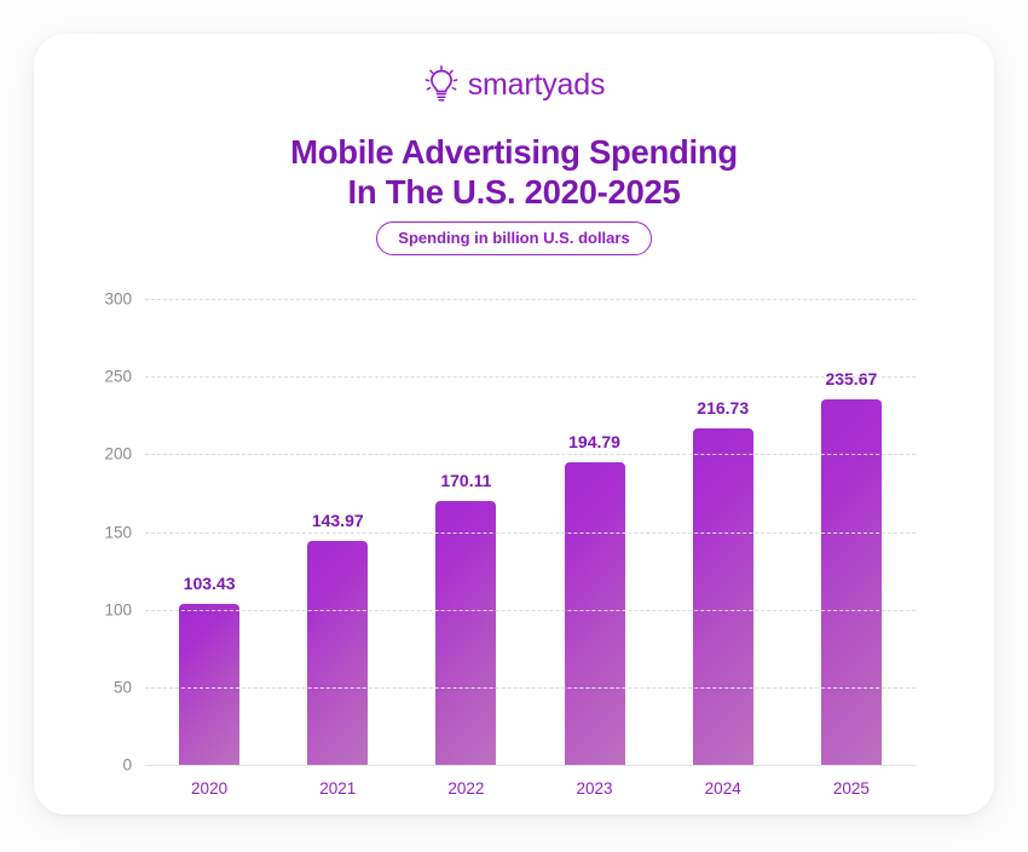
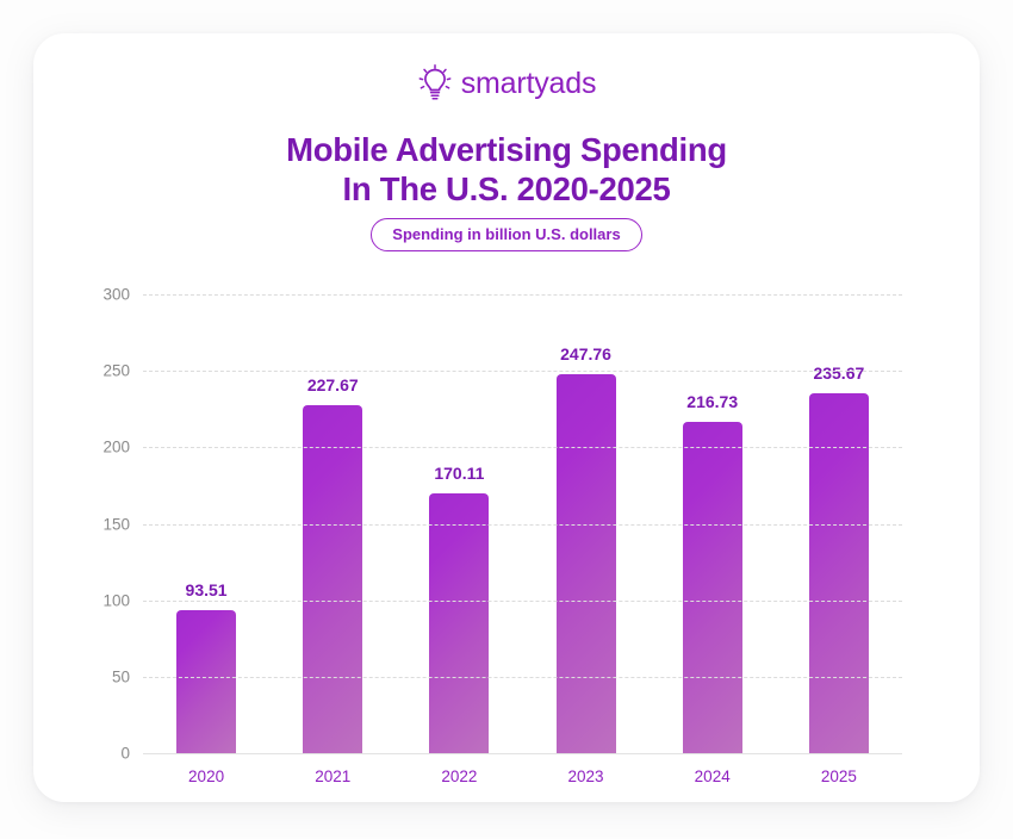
2020: 103.43 -> 93.51
2021: 143.97 -> 227.67
2023: 194.79 -> 247.76
